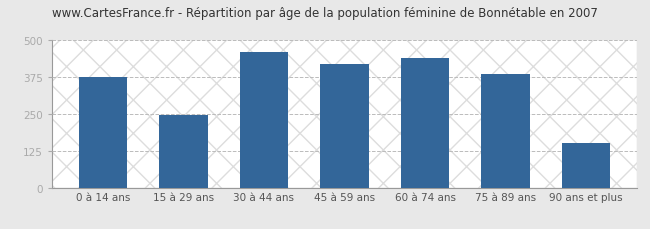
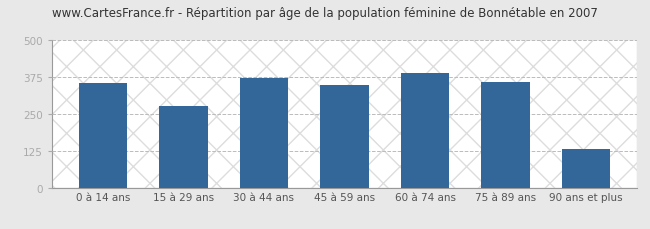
0 à 14 ans: 375 -> 355
15 à 29 ans: 245 -> 278
30 à 44 ans: 460 -> 373
45 à 59 ans: 420 -> 348
60 à 74 ans: 440 -> 388
75 à 89 ans: 385 -> 358
90 ans et plus: 150 -> 130
